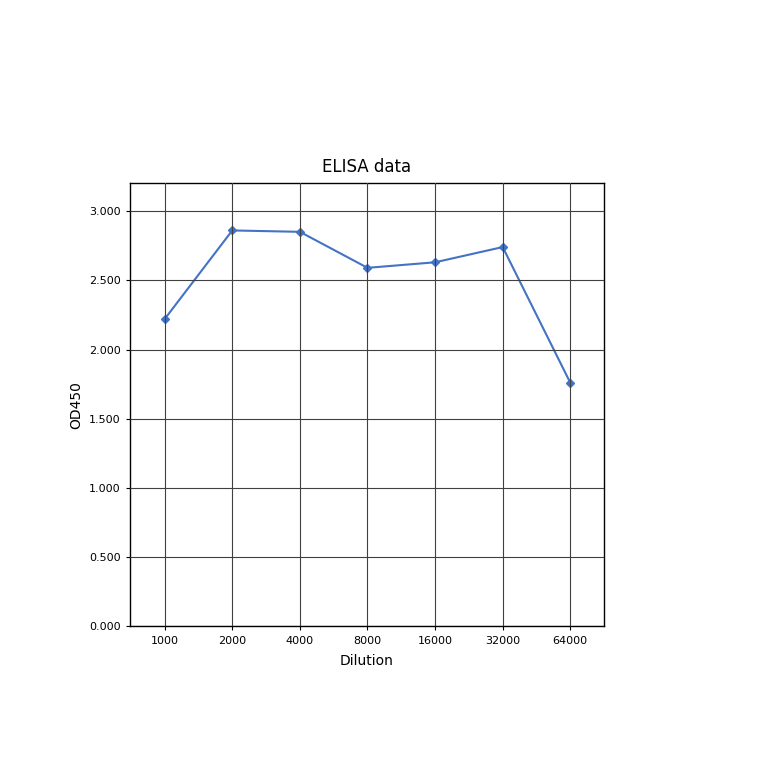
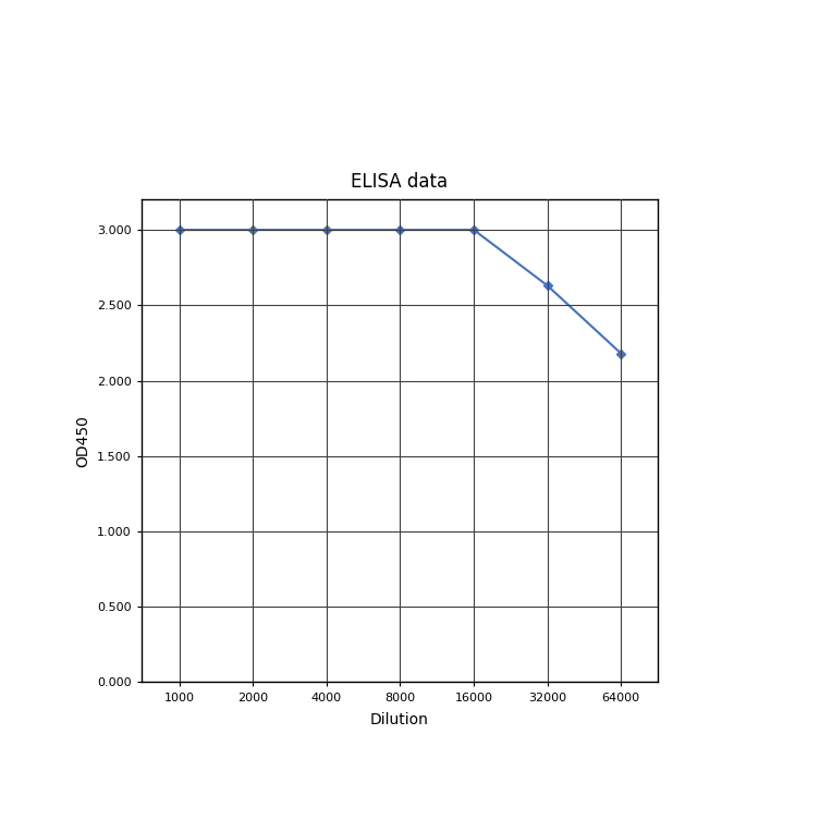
1000: 2.22 -> 3.00
2000: 2.86 -> 3.00
4000: 2.85 -> 3.00
8000: 2.59 -> 3.00
16000: 2.63 -> 3.00
32000: 2.74 -> 2.63
64000: 1.76 -> 2.18
